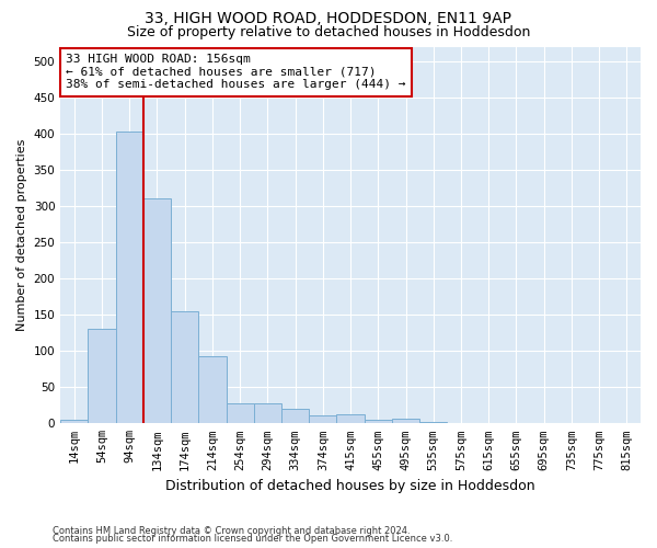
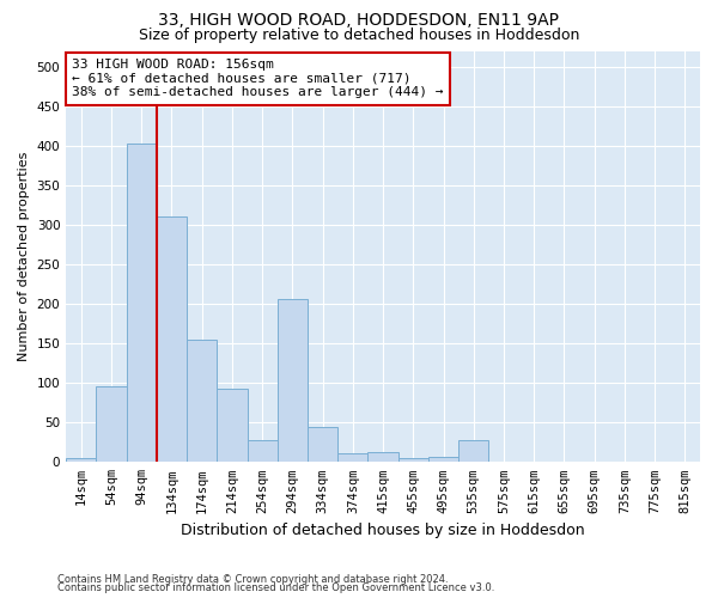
54sqm: 130 -> 96
294sqm: 28 -> 206
334sqm: 20 -> 44
535sqm: 2 -> 28
